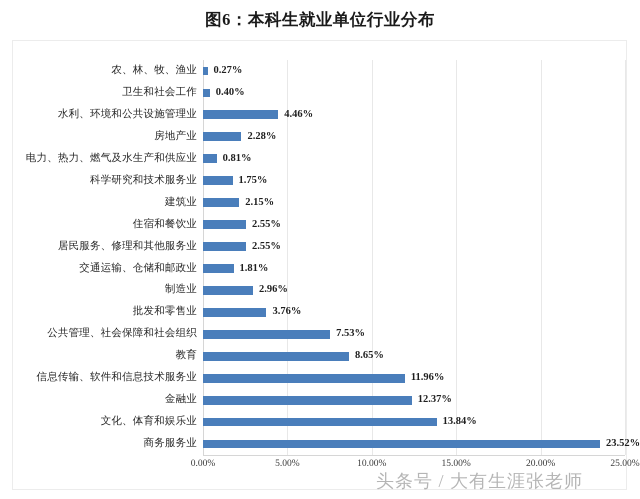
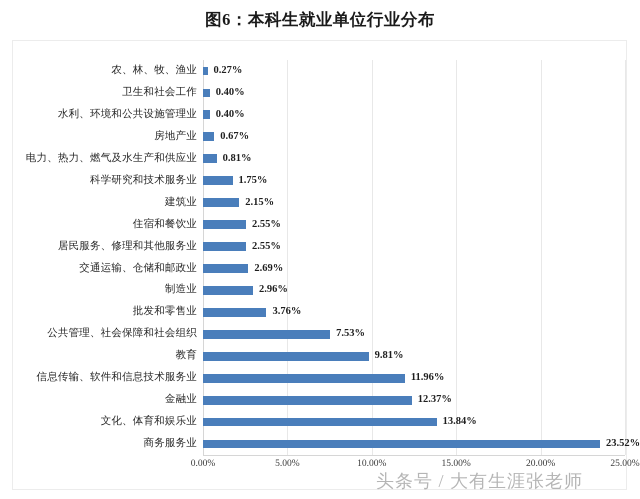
水利、环境和公共设施管理业: 4.46% -> 0.40%
房地产业: 2.28% -> 0.67%
交通运输、仓储和邮政业: 1.81% -> 2.69%
教育: 8.65% -> 9.81%
